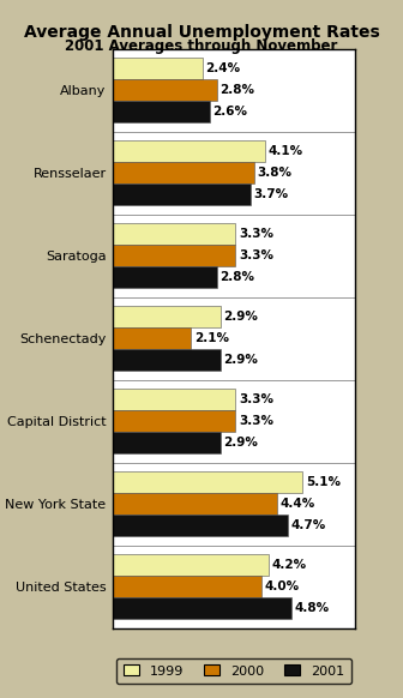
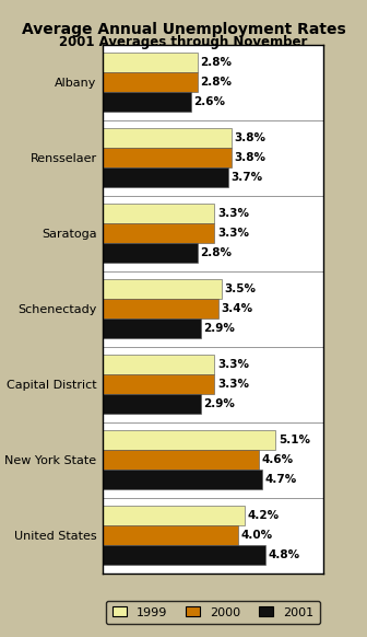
1999/Albany: 2.4% -> 2.8%
1999/Rensselaer: 4.1% -> 3.8%
1999/Schenectady: 2.9% -> 3.5%
2000/Schenectady: 2.1% -> 3.4%
2000/New York State: 4.4% -> 4.6%
